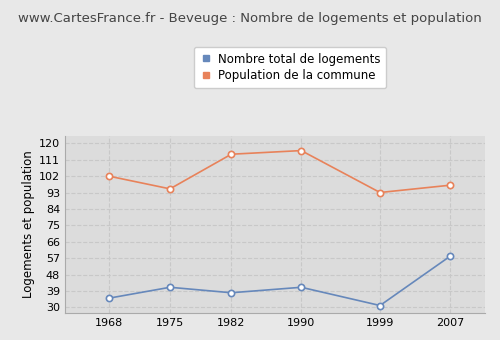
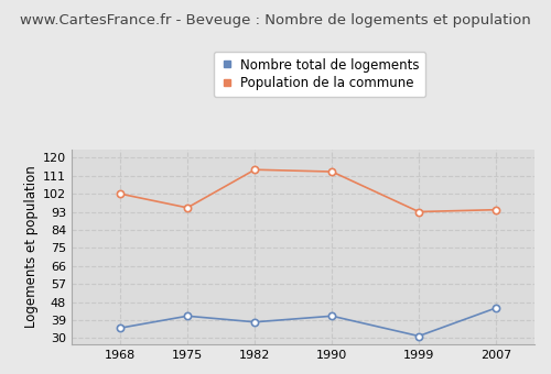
Population de la commune/1990: 116 -> 113
Nombre total de logements/2007: 58 -> 45
Population de la commune/2007: 97 -> 94
